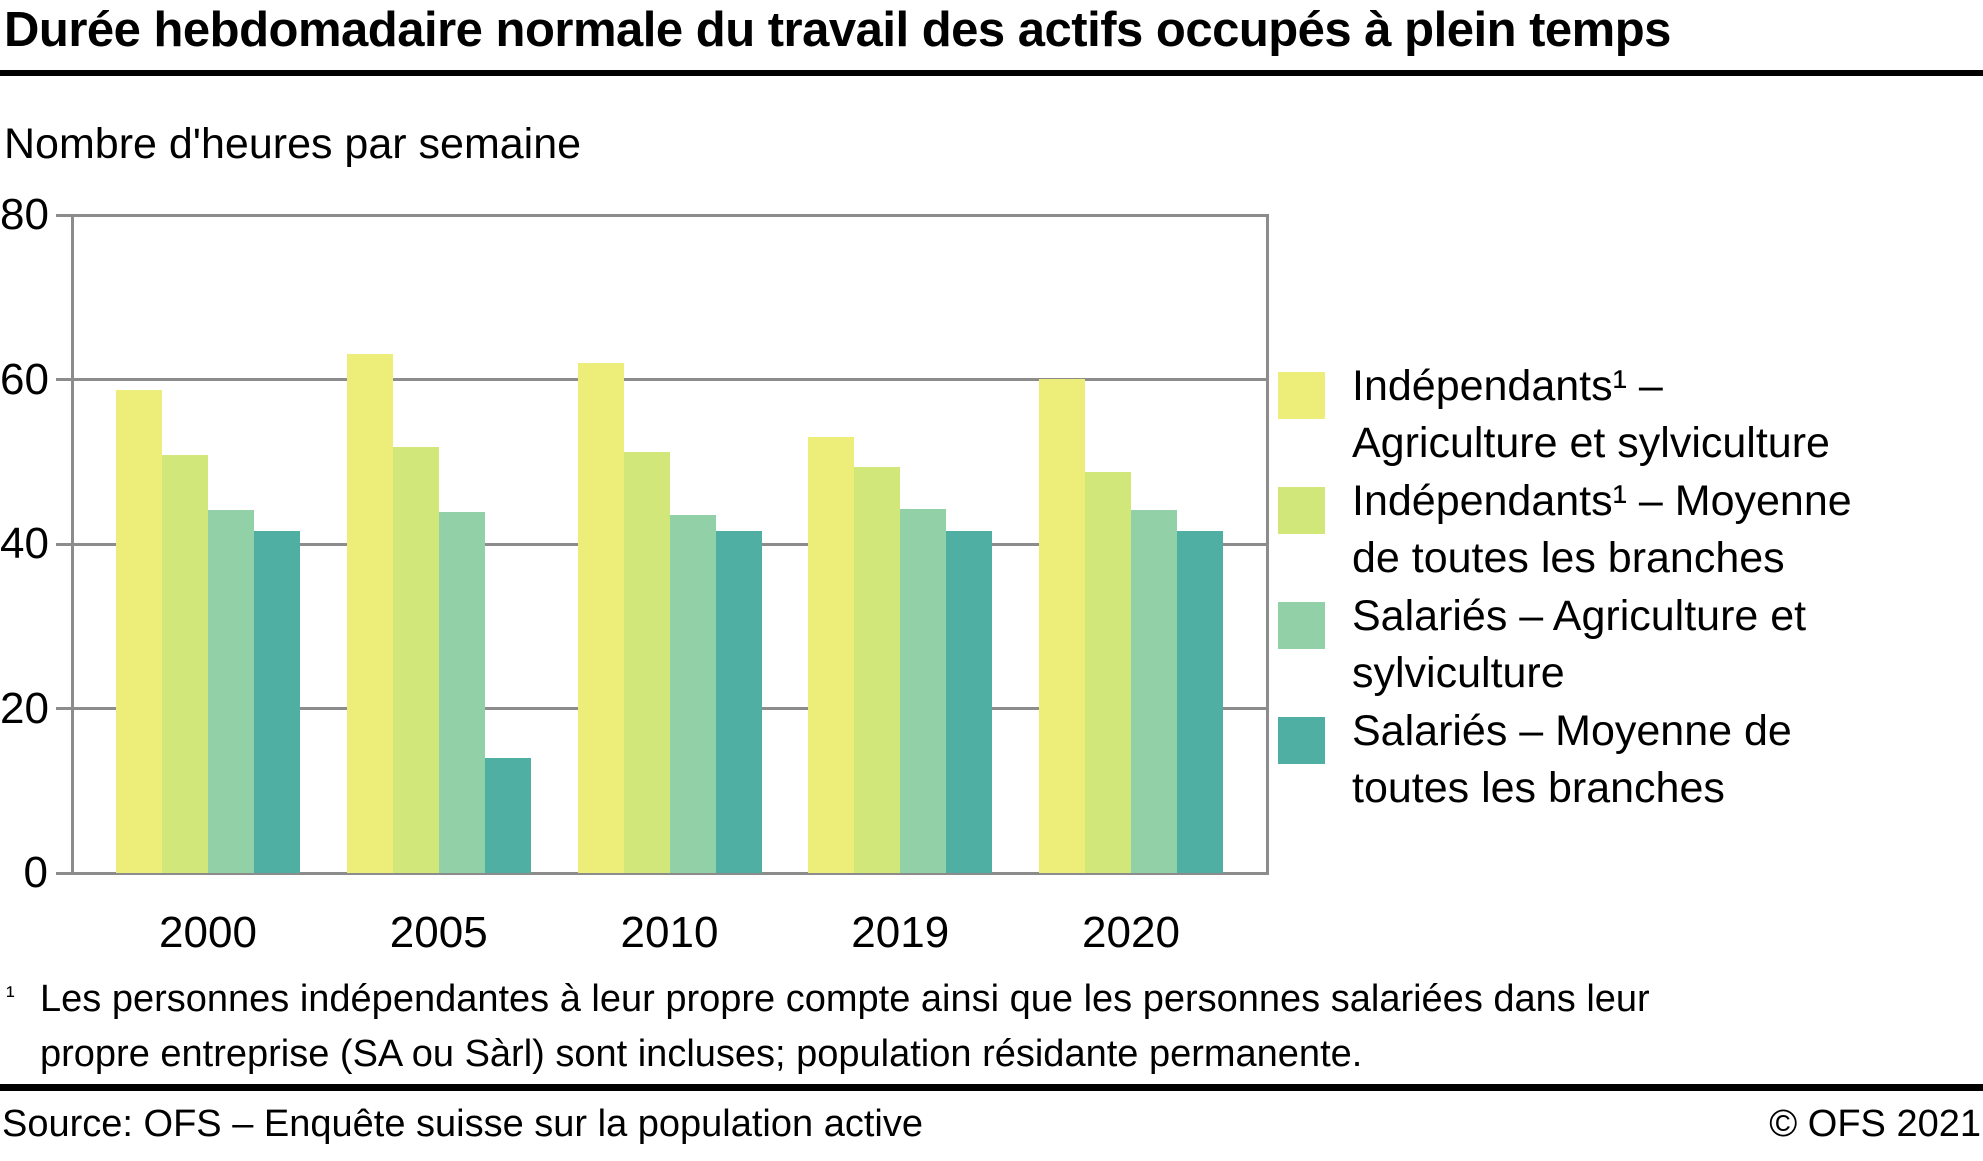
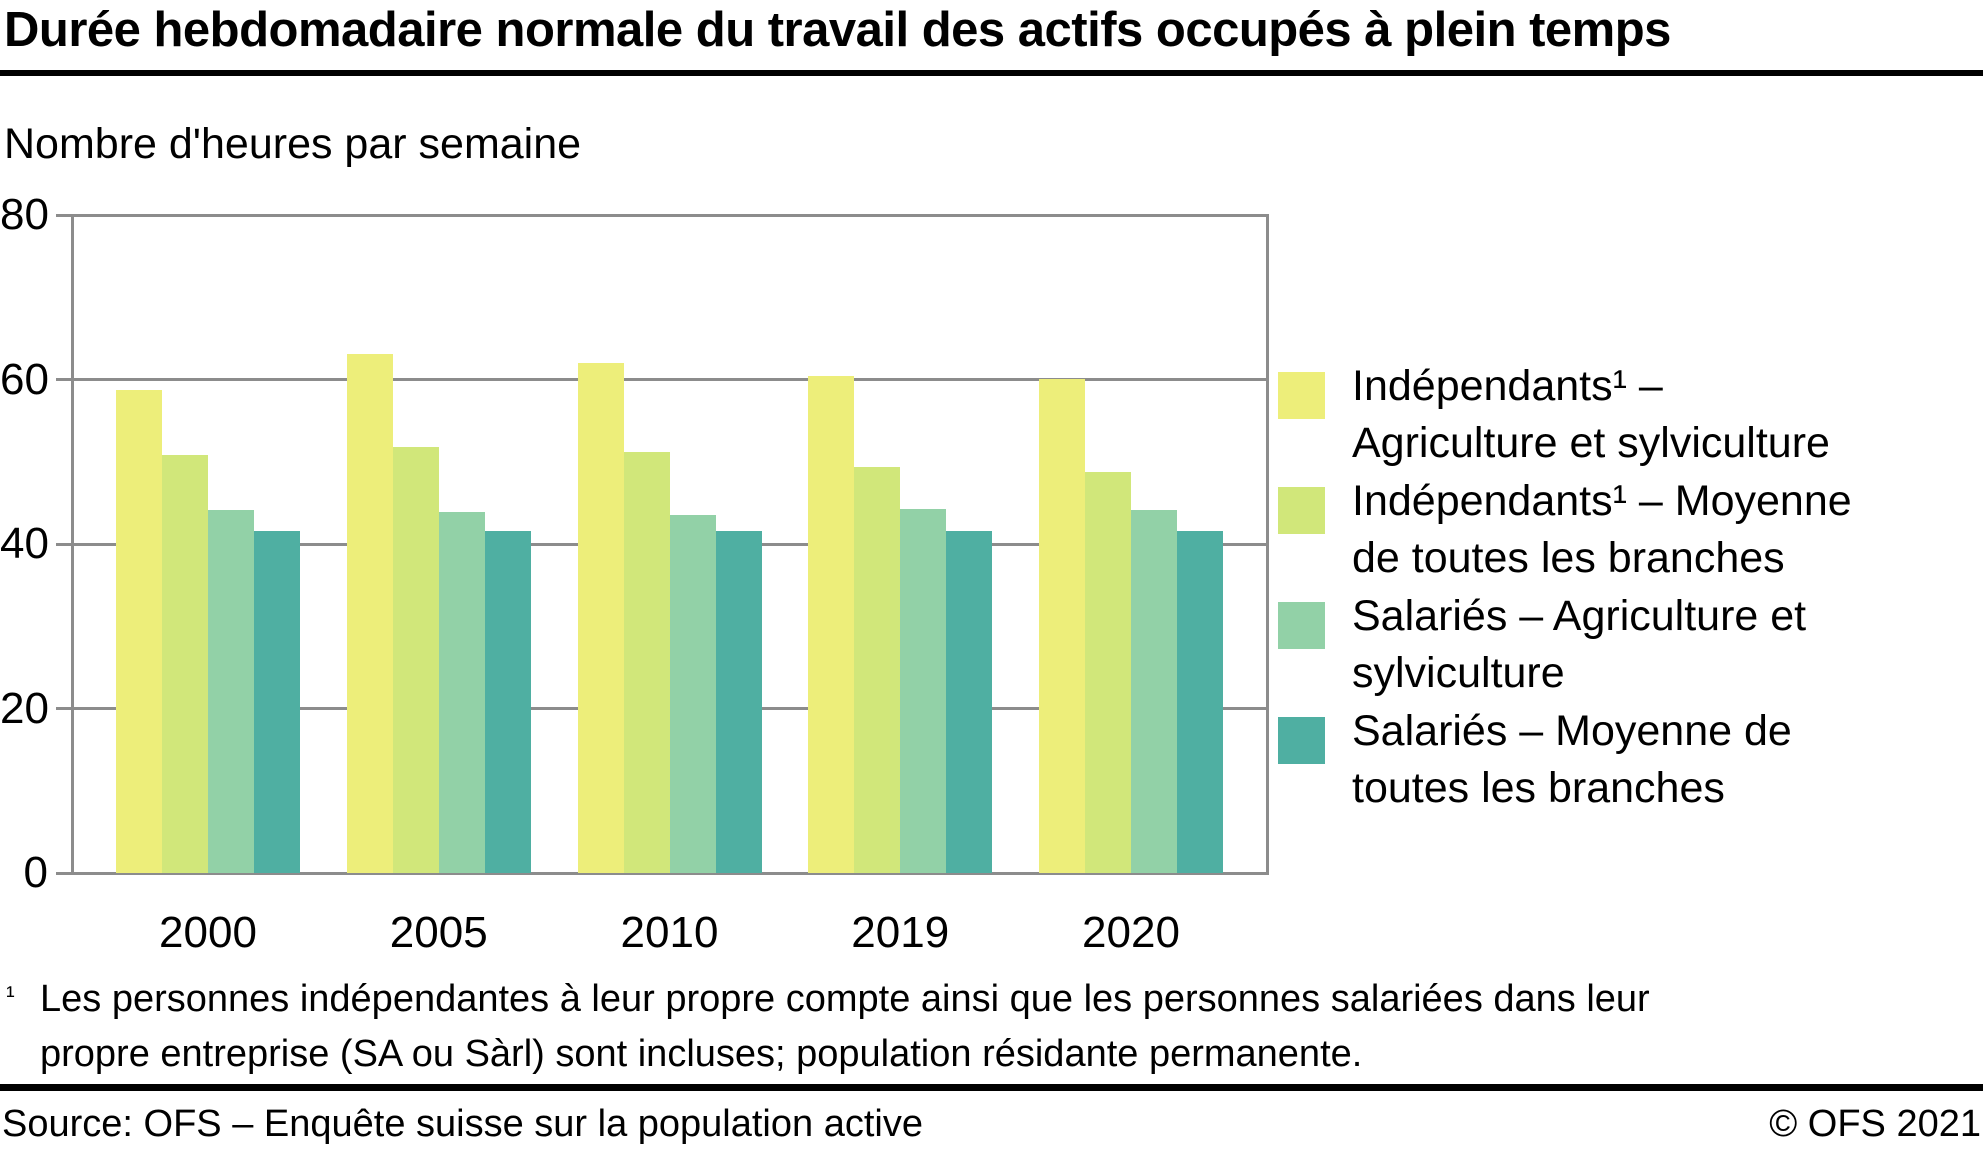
Salariés – Moyenne de toutes les branches/2005: 14 -> 42
Indépendants¹ – Agriculture et sylviculture/2019: 53 -> 60
